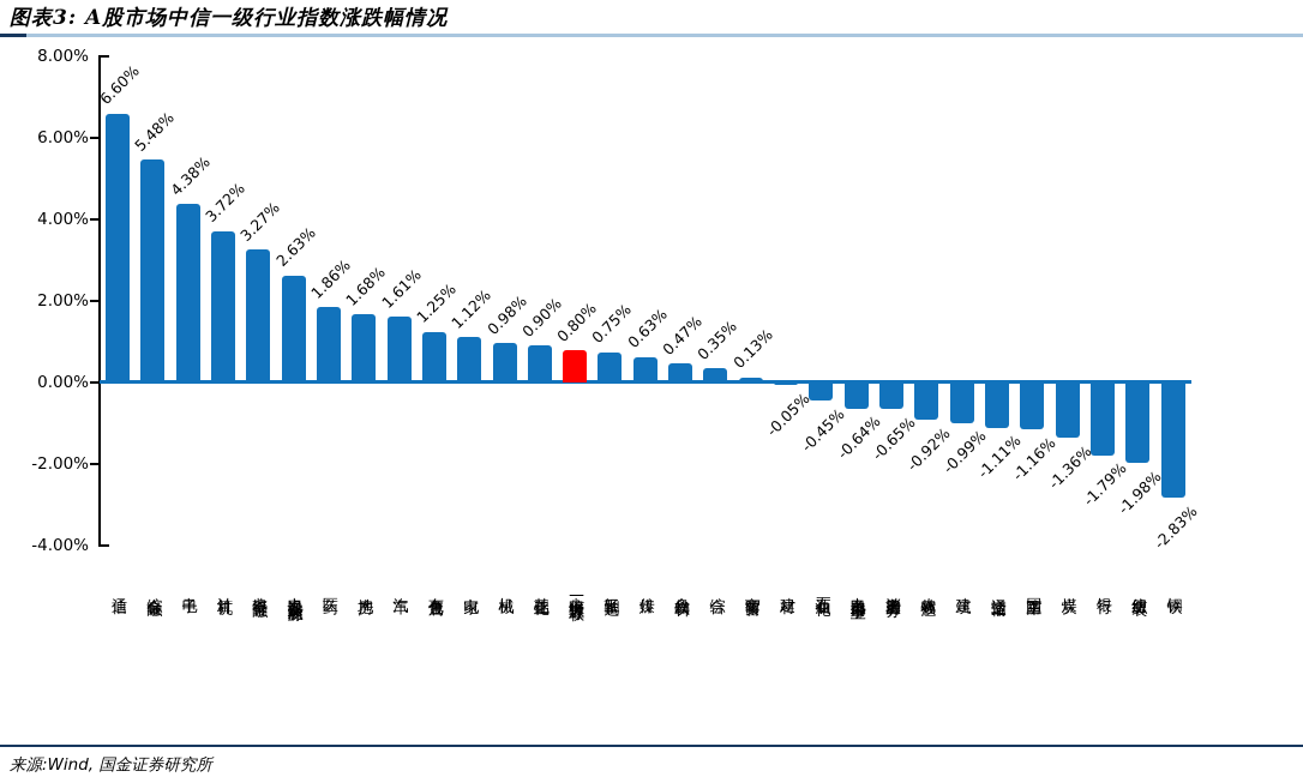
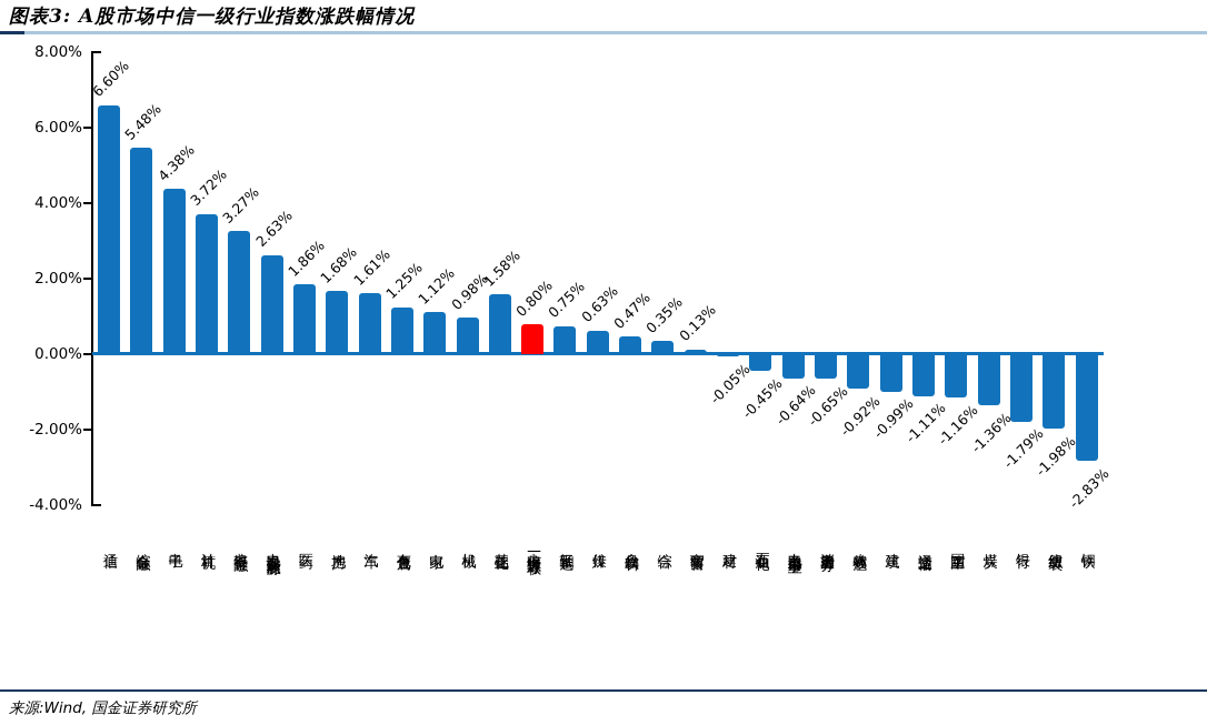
基础化工: 0.90% -> 1.58%
